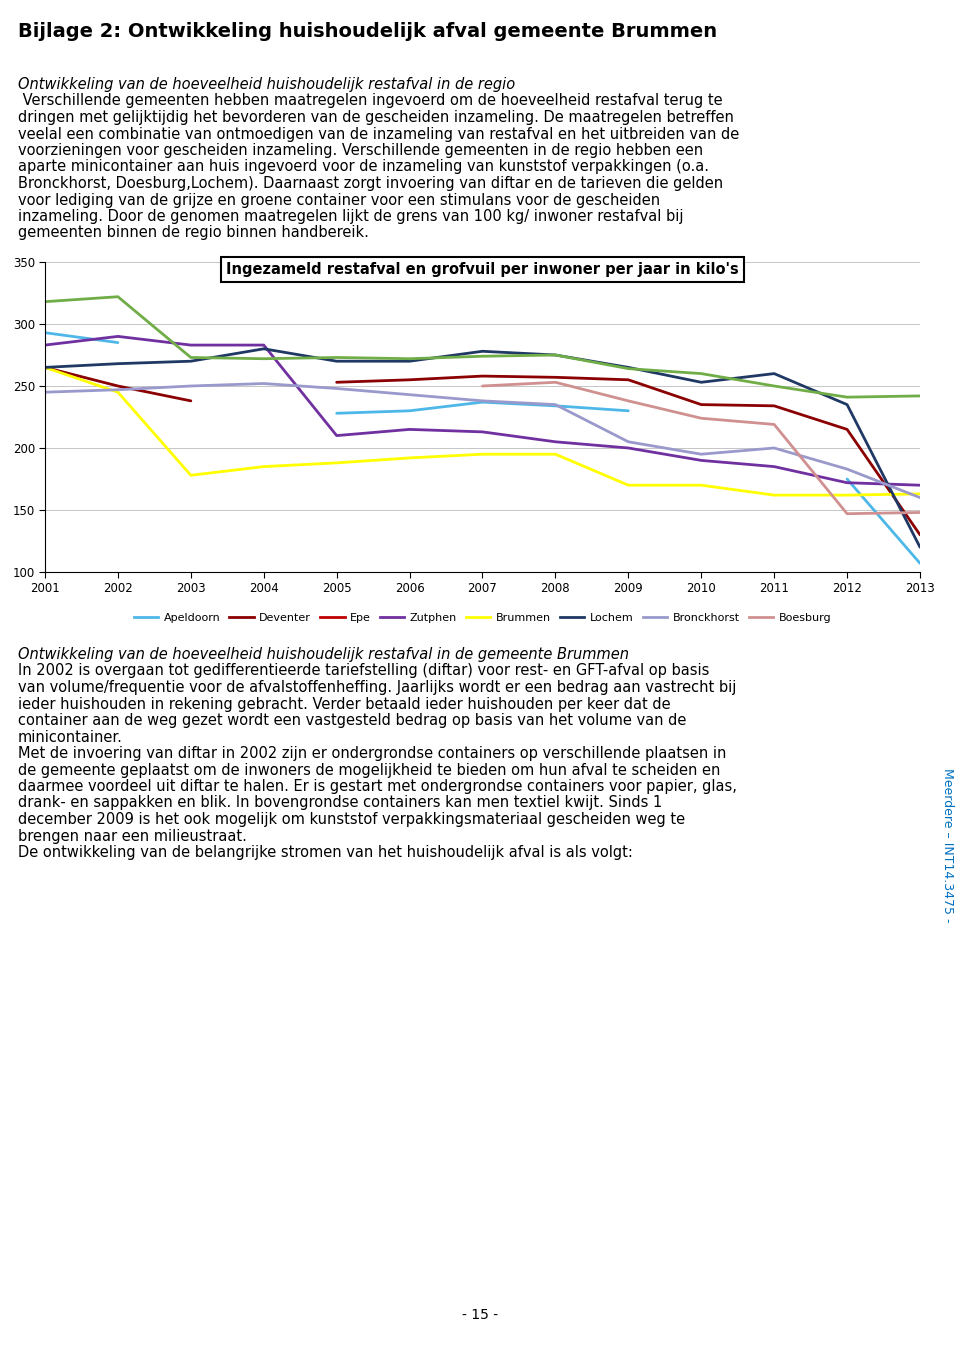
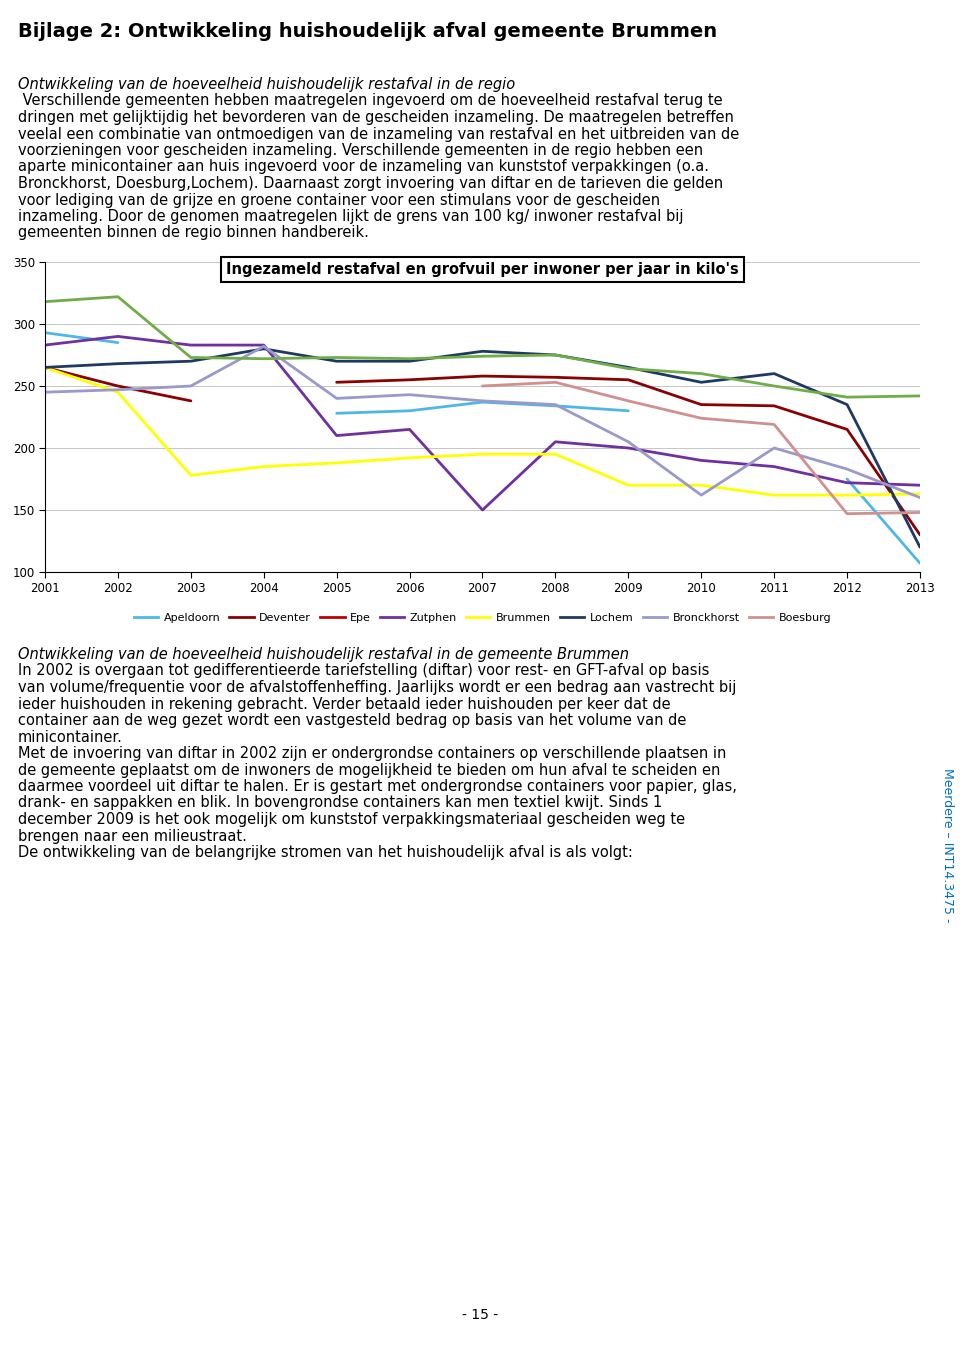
Bronckhorst/2004: 252 -> 282
Bronckhorst/2005: 248 -> 240
Zutphen/2007: 213 -> 150
Bronckhorst/2010: 195 -> 162
